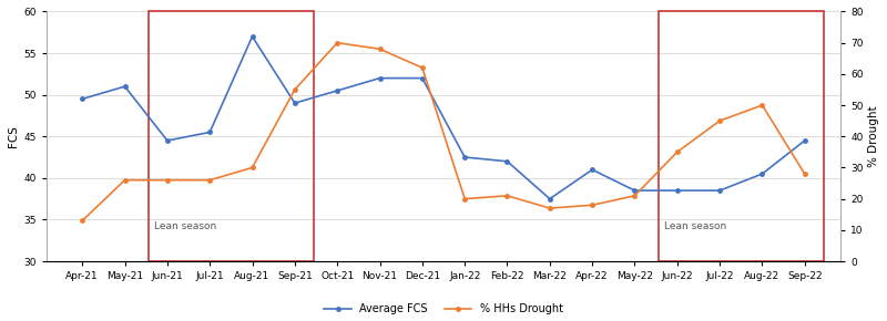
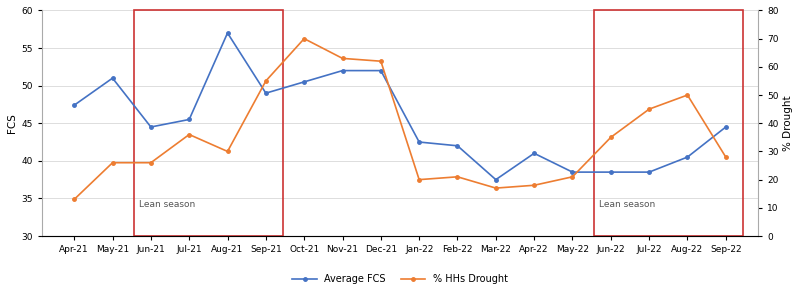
Average FCS/Apr-21: 49.5 -> 47.4
% HHs Drought/Jul-21: 26 -> 36
% HHs Drought/Nov-21: 68 -> 63
